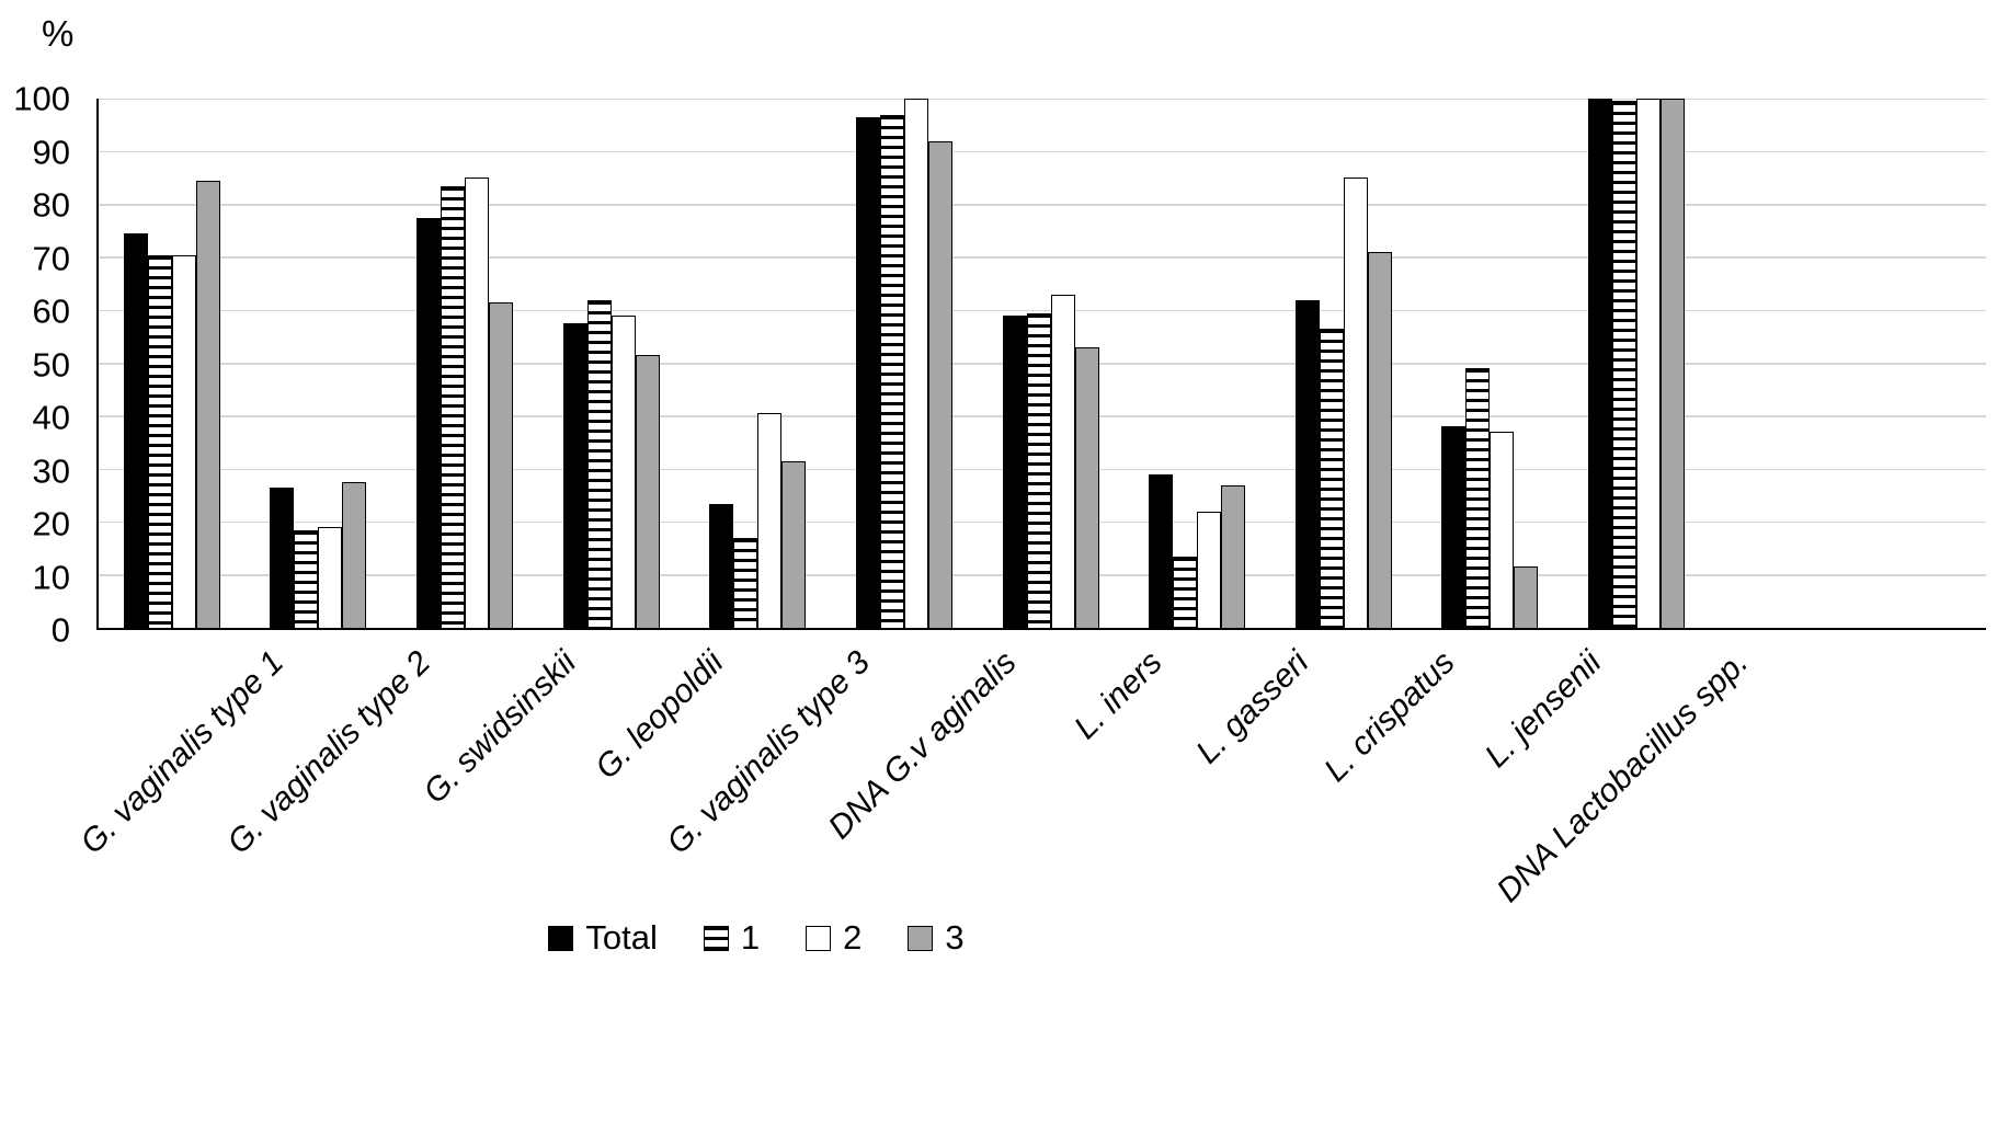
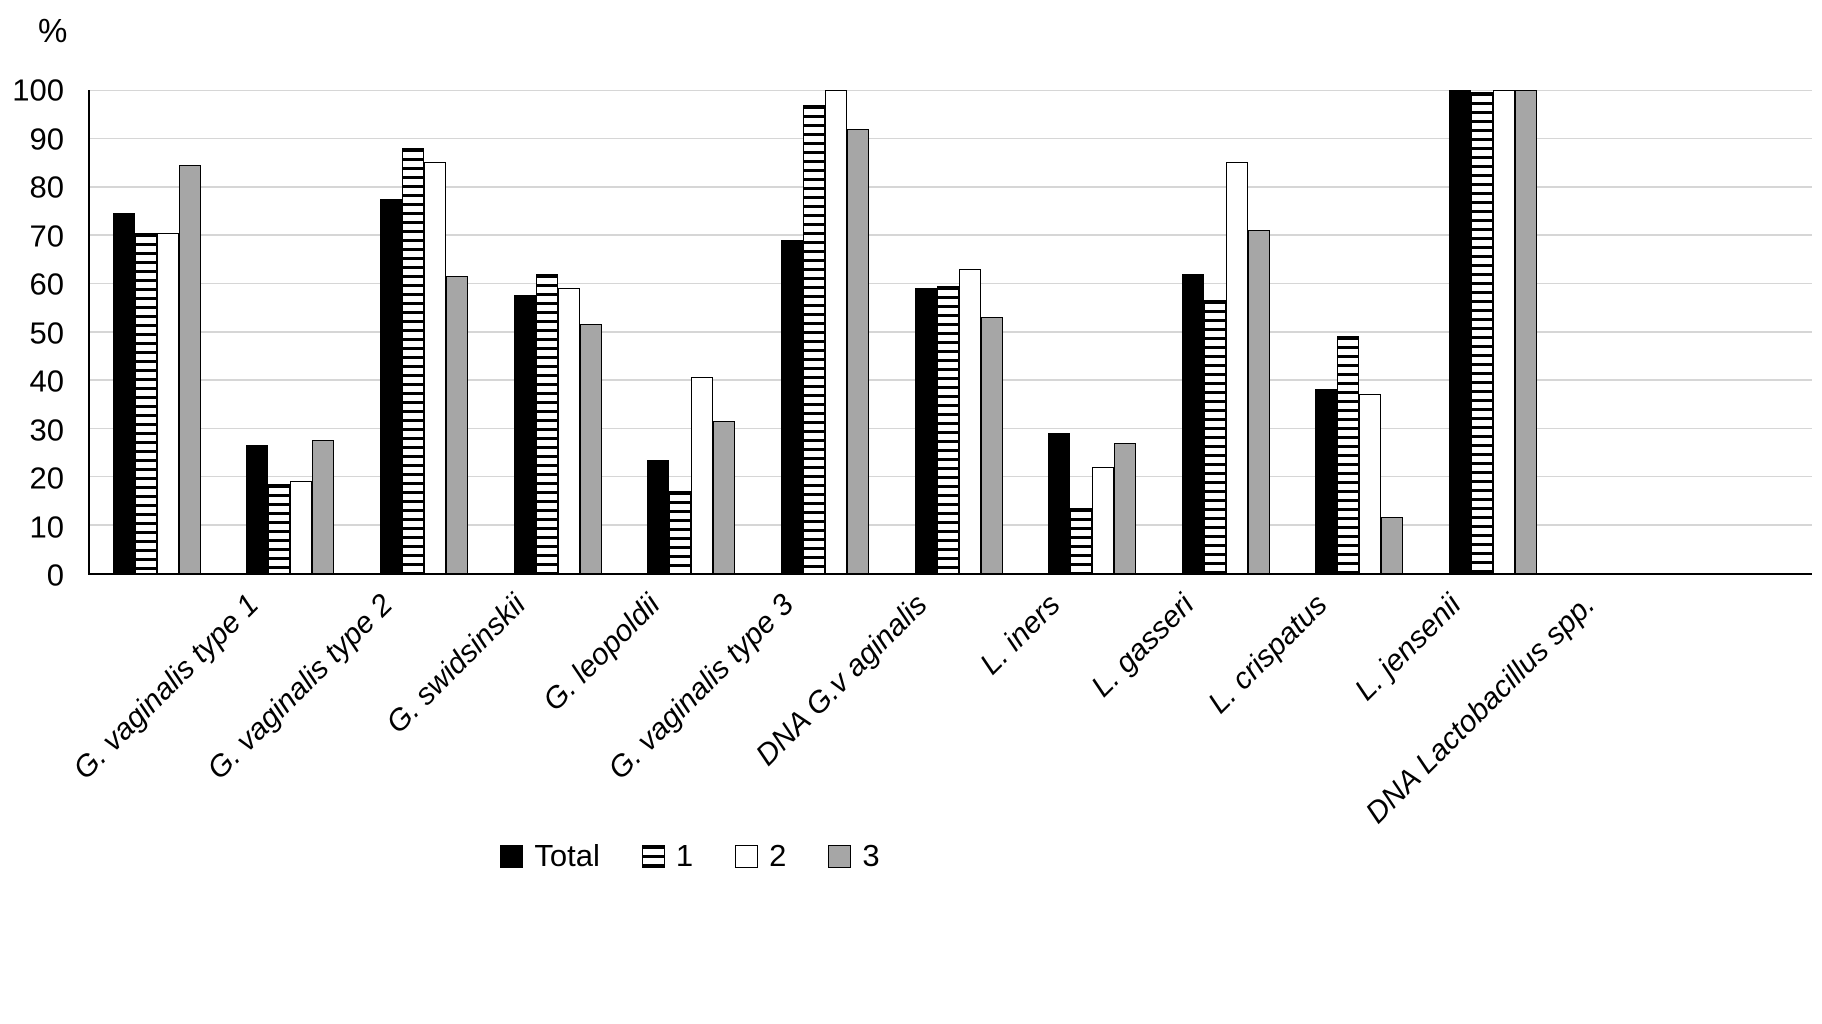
1/G. swidsinskii: 84 -> 88
Total/DNA G.v aginalis: 96 -> 69
